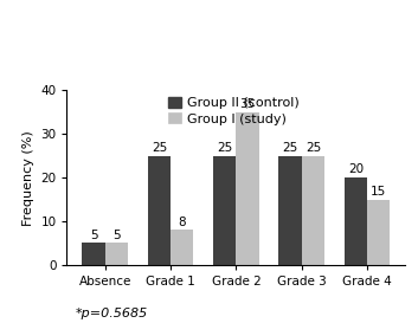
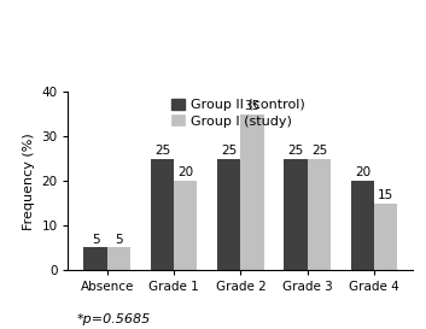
Group I (study)/Grade 1: 8 -> 20
